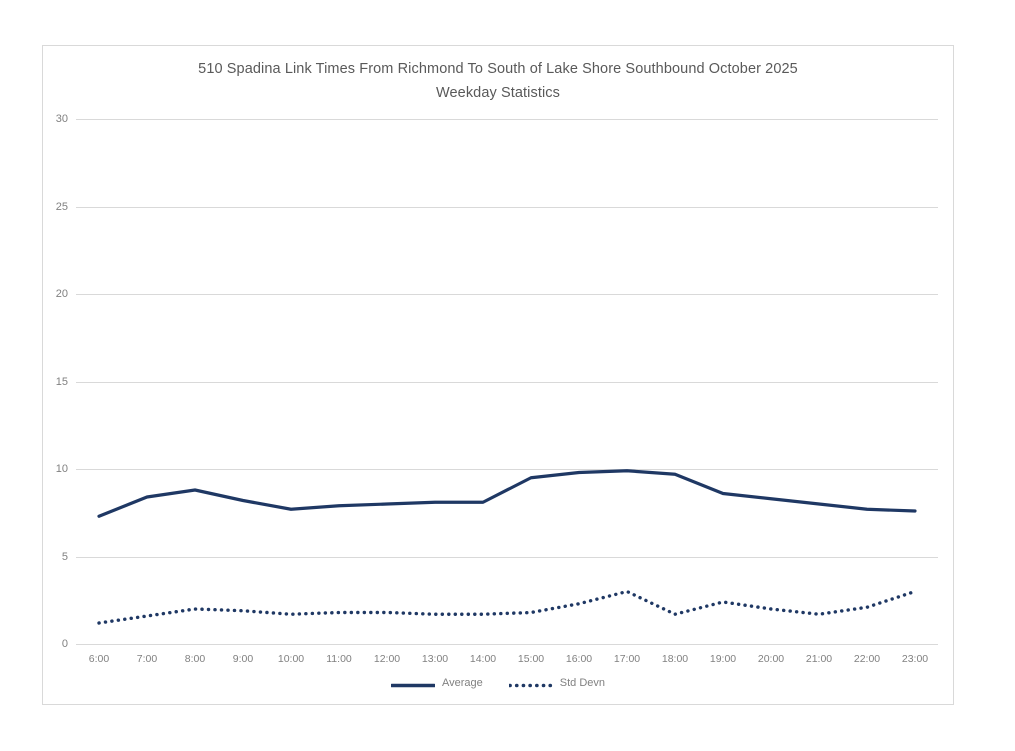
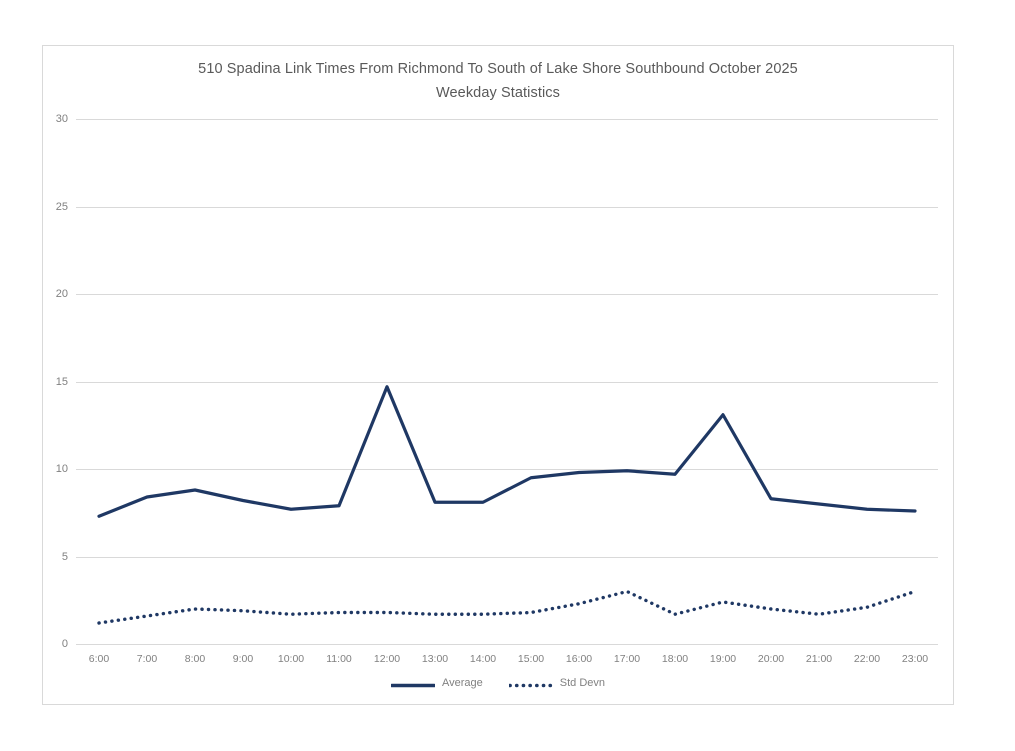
Average/12:00: 8.0 -> 14.7
Average/19:00: 8.6 -> 13.1
